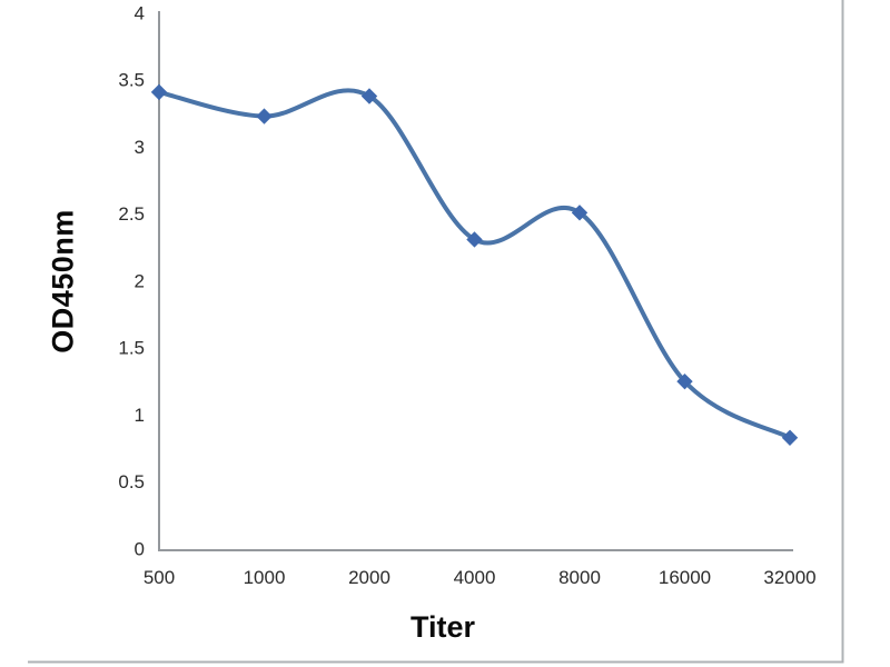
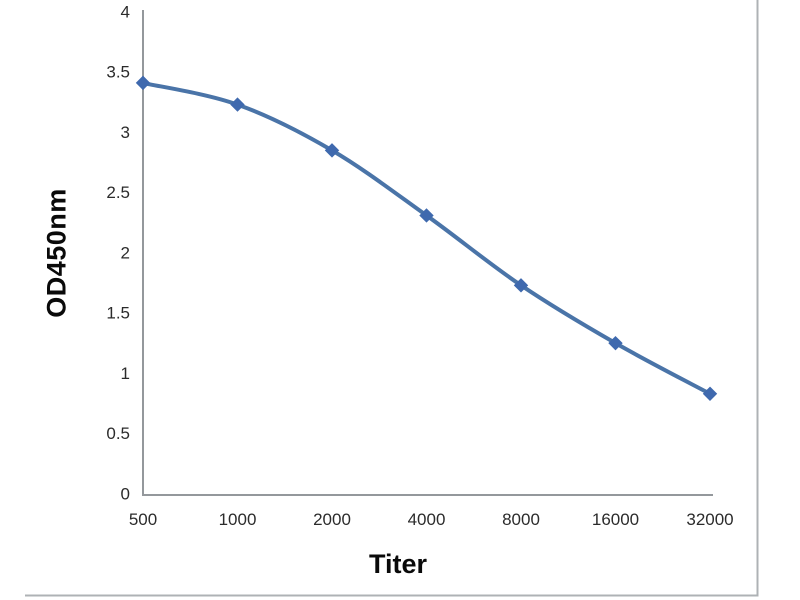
2000: 3.39 -> 2.86
8000: 2.52 -> 1.74
